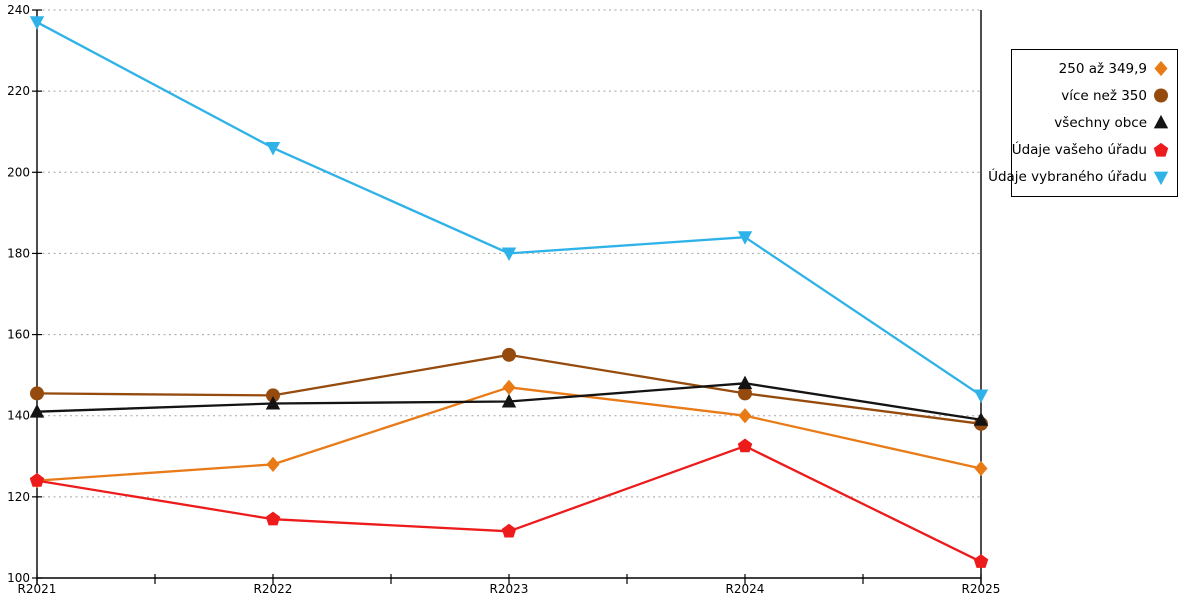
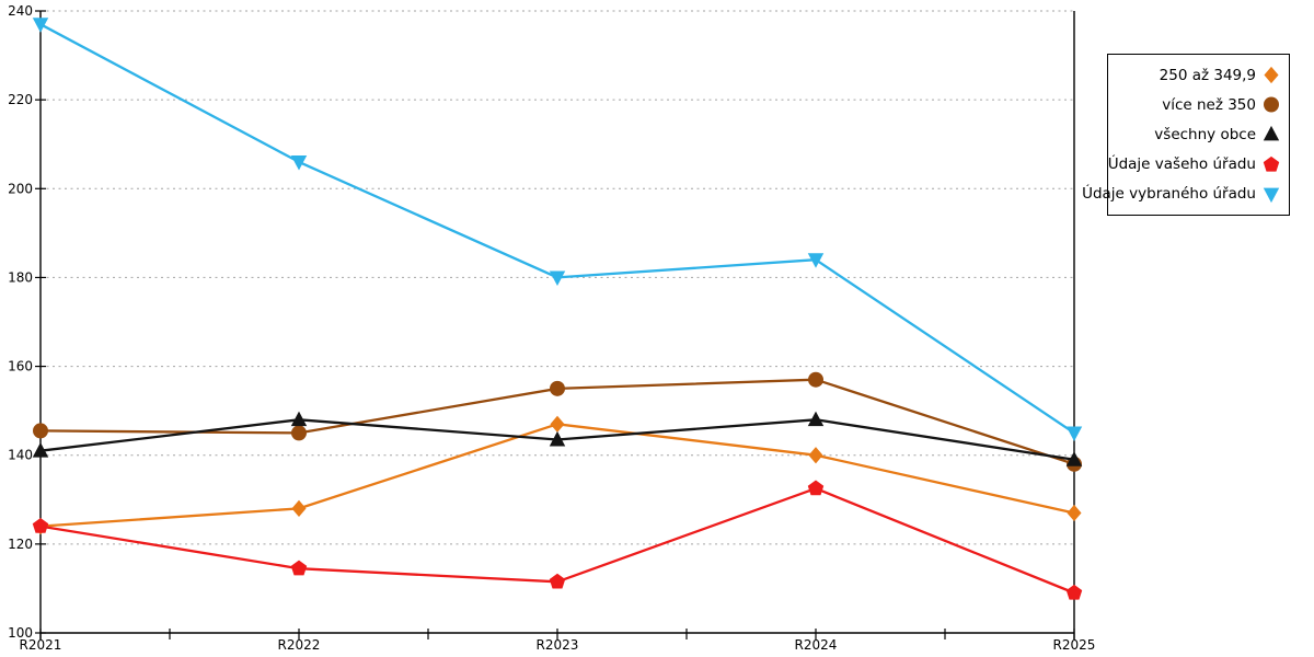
všechny obce/R2022: 143 -> 148
více než 350/R2024: 146 -> 157
Údaje vašeho úřadu/R2025: 104 -> 109
